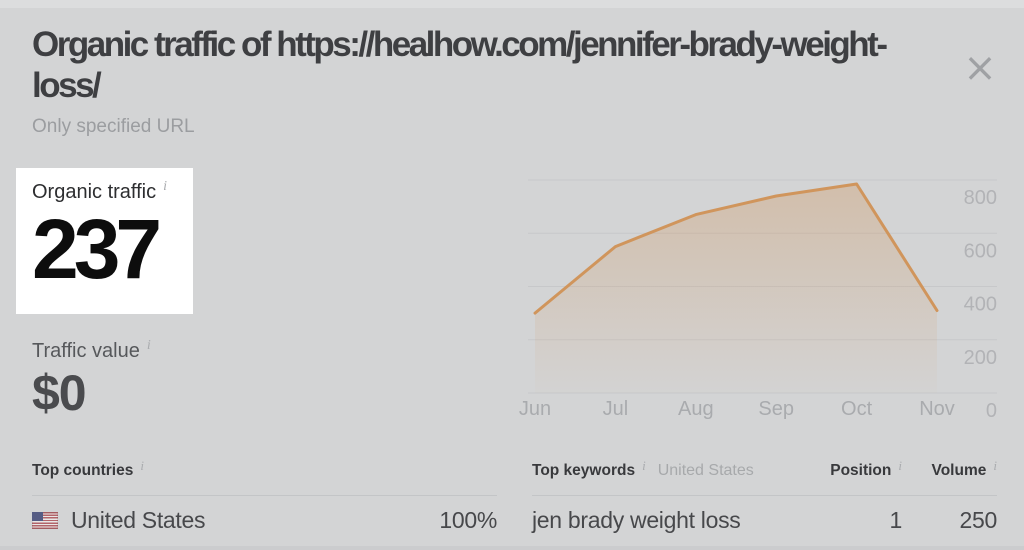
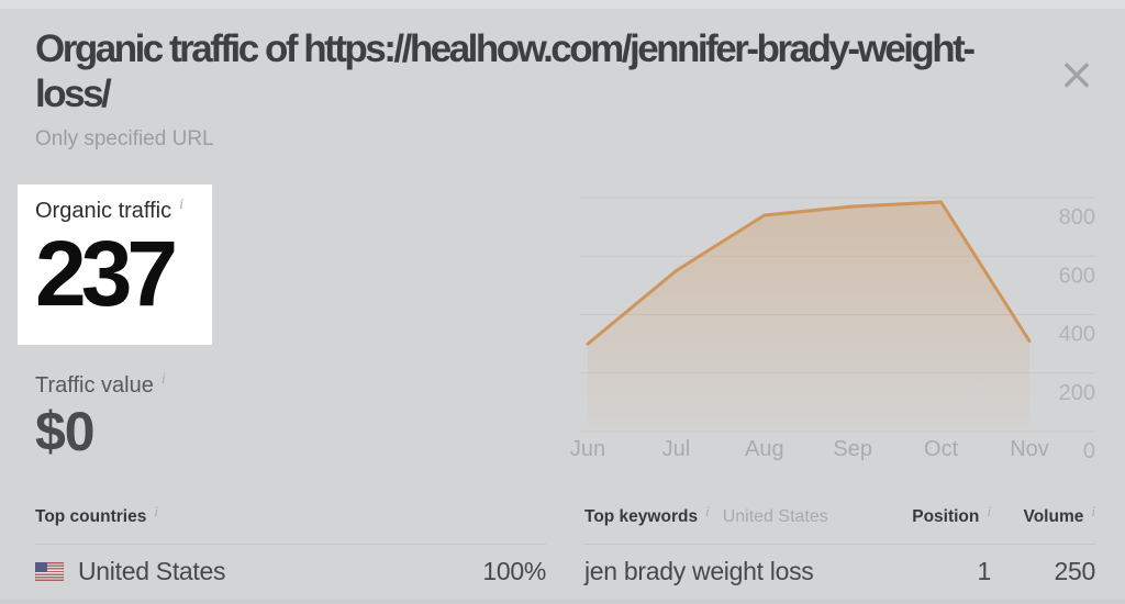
Aug: 670 -> 740
Sep: 740 -> 770
